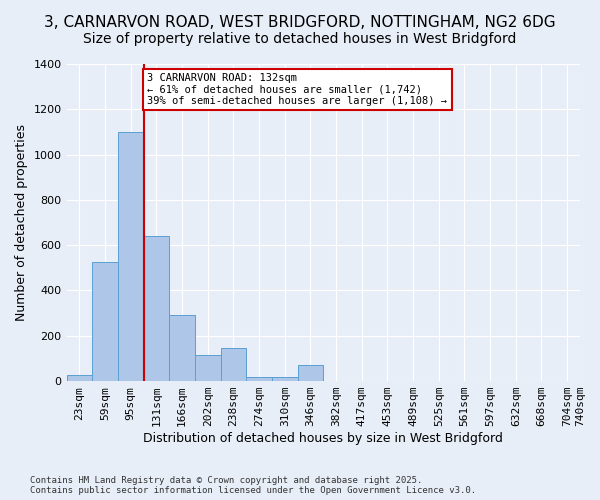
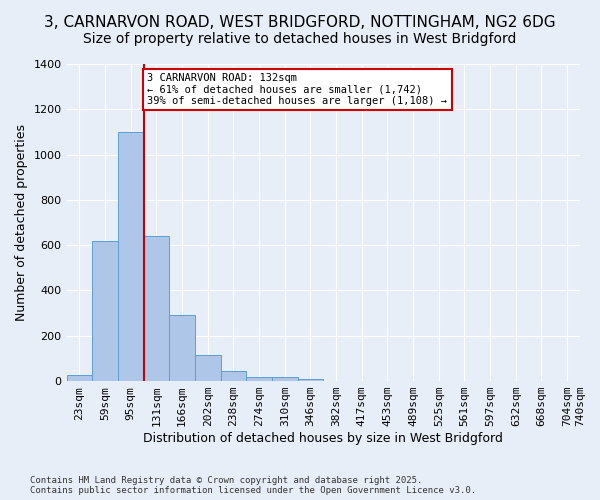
59sqm: 525 -> 620
238sqm: 145 -> 45
346sqm: 70 -> 10
